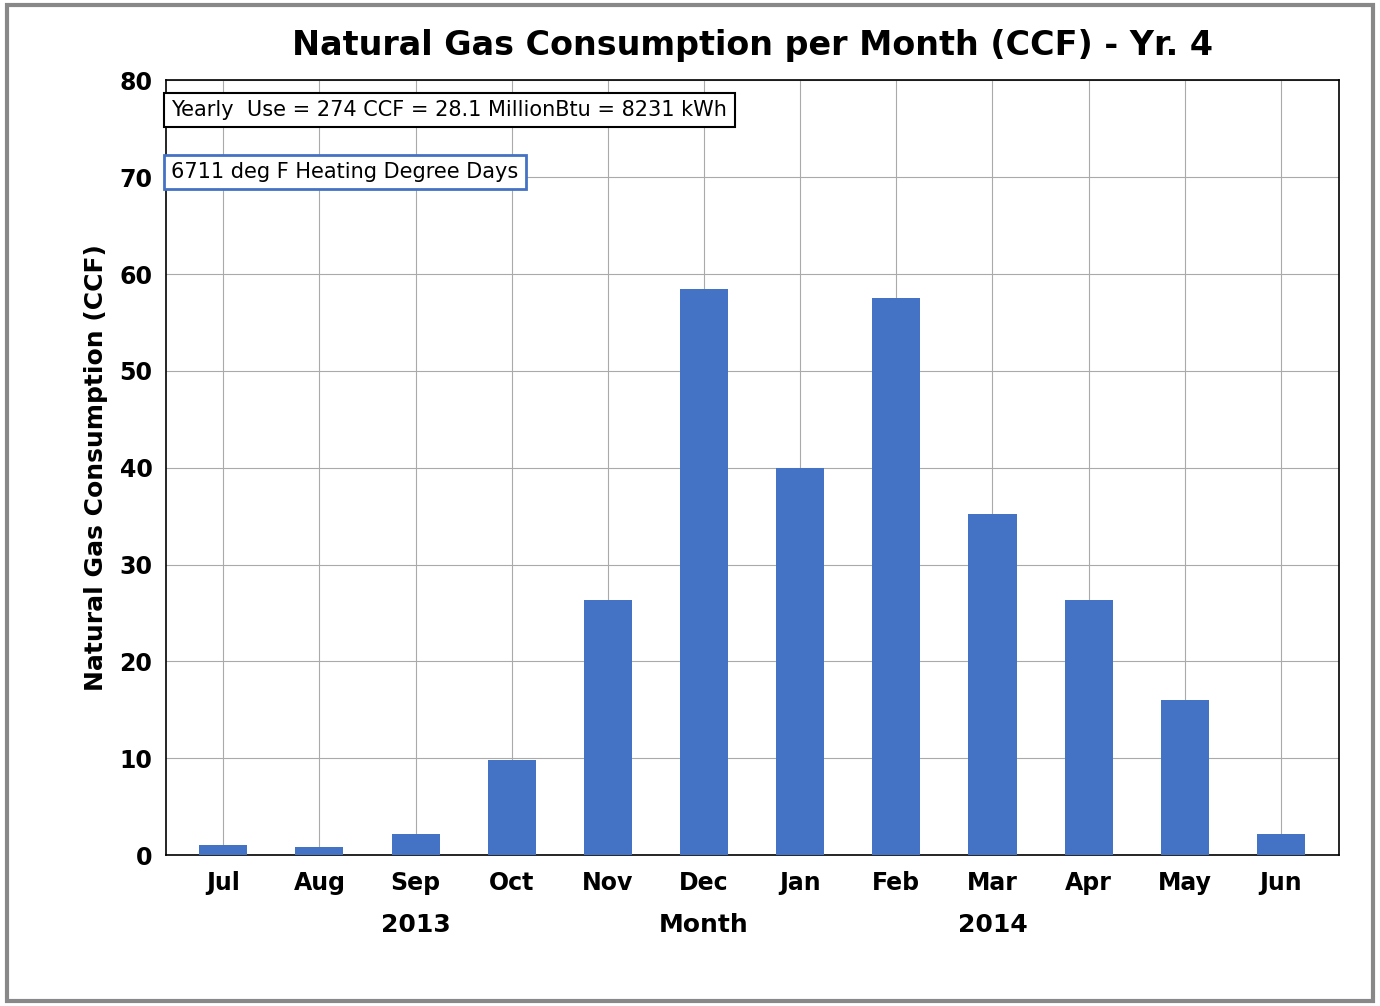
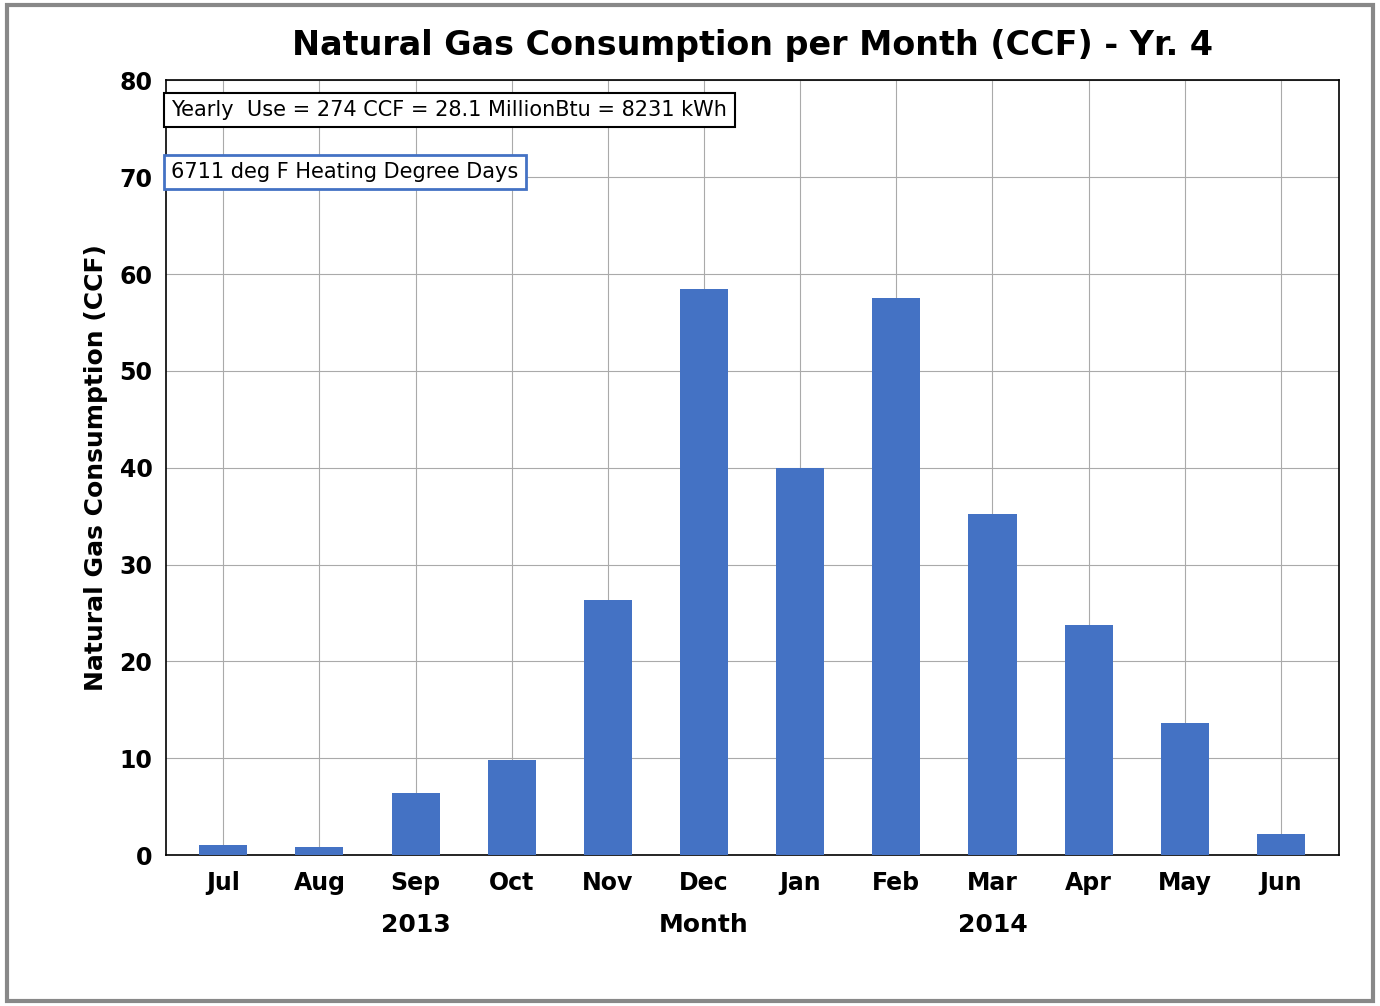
Sep: 2.2 -> 6.4
Apr: 26.3 -> 23.8
May: 16.0 -> 13.6
